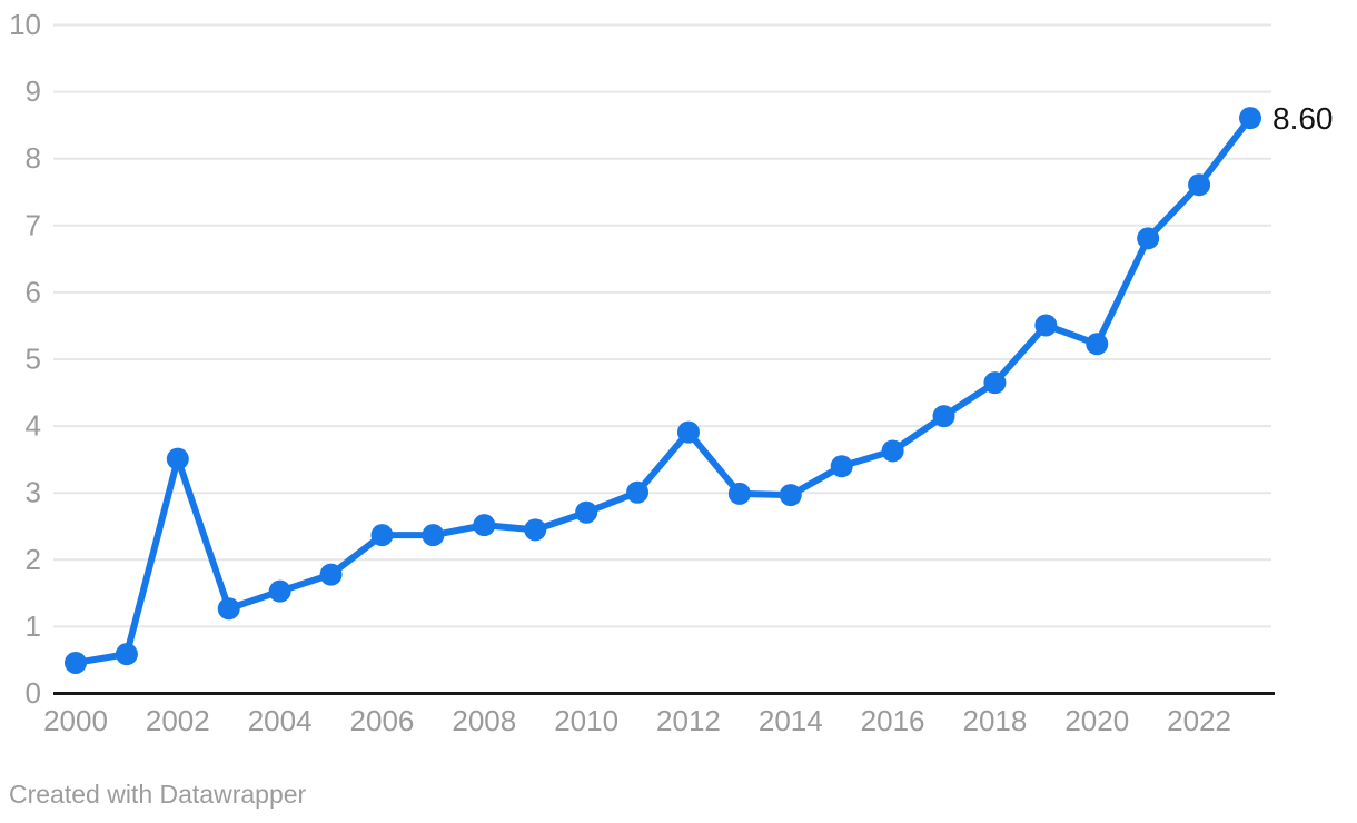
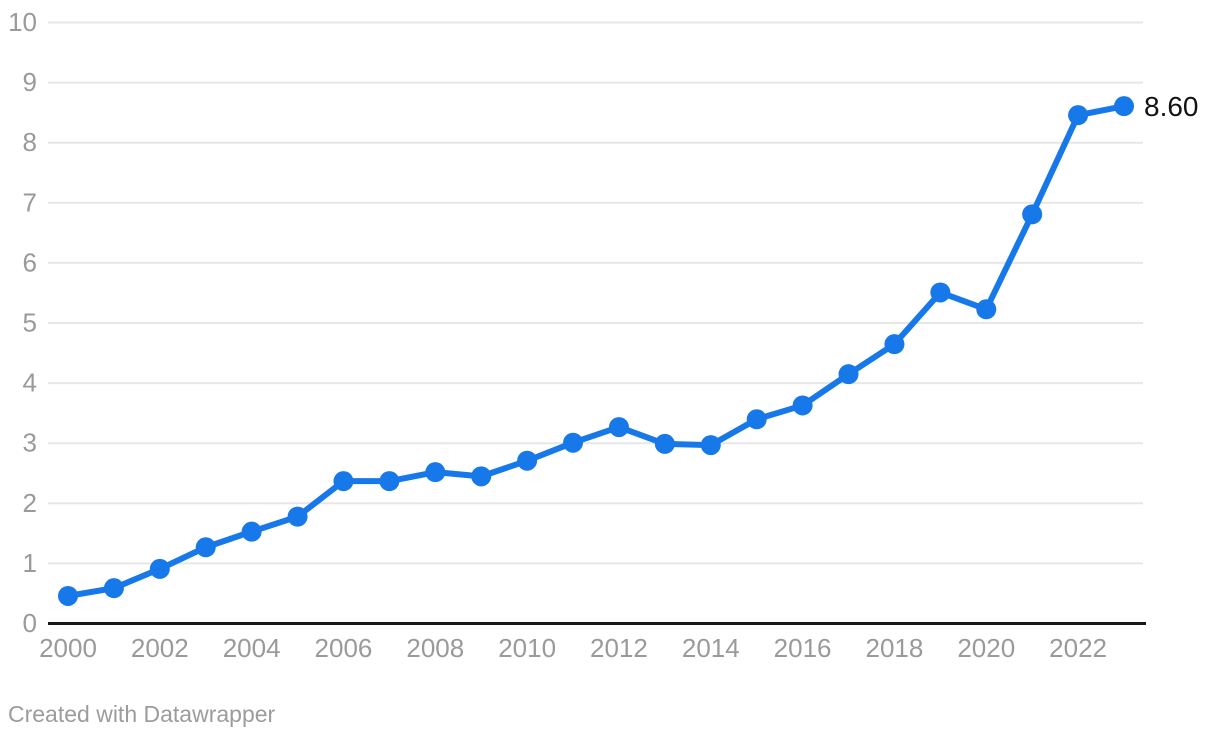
2002: 3.5 -> 0.9
2012: 3.9 -> 3.3
2022: 7.6 -> 8.4
